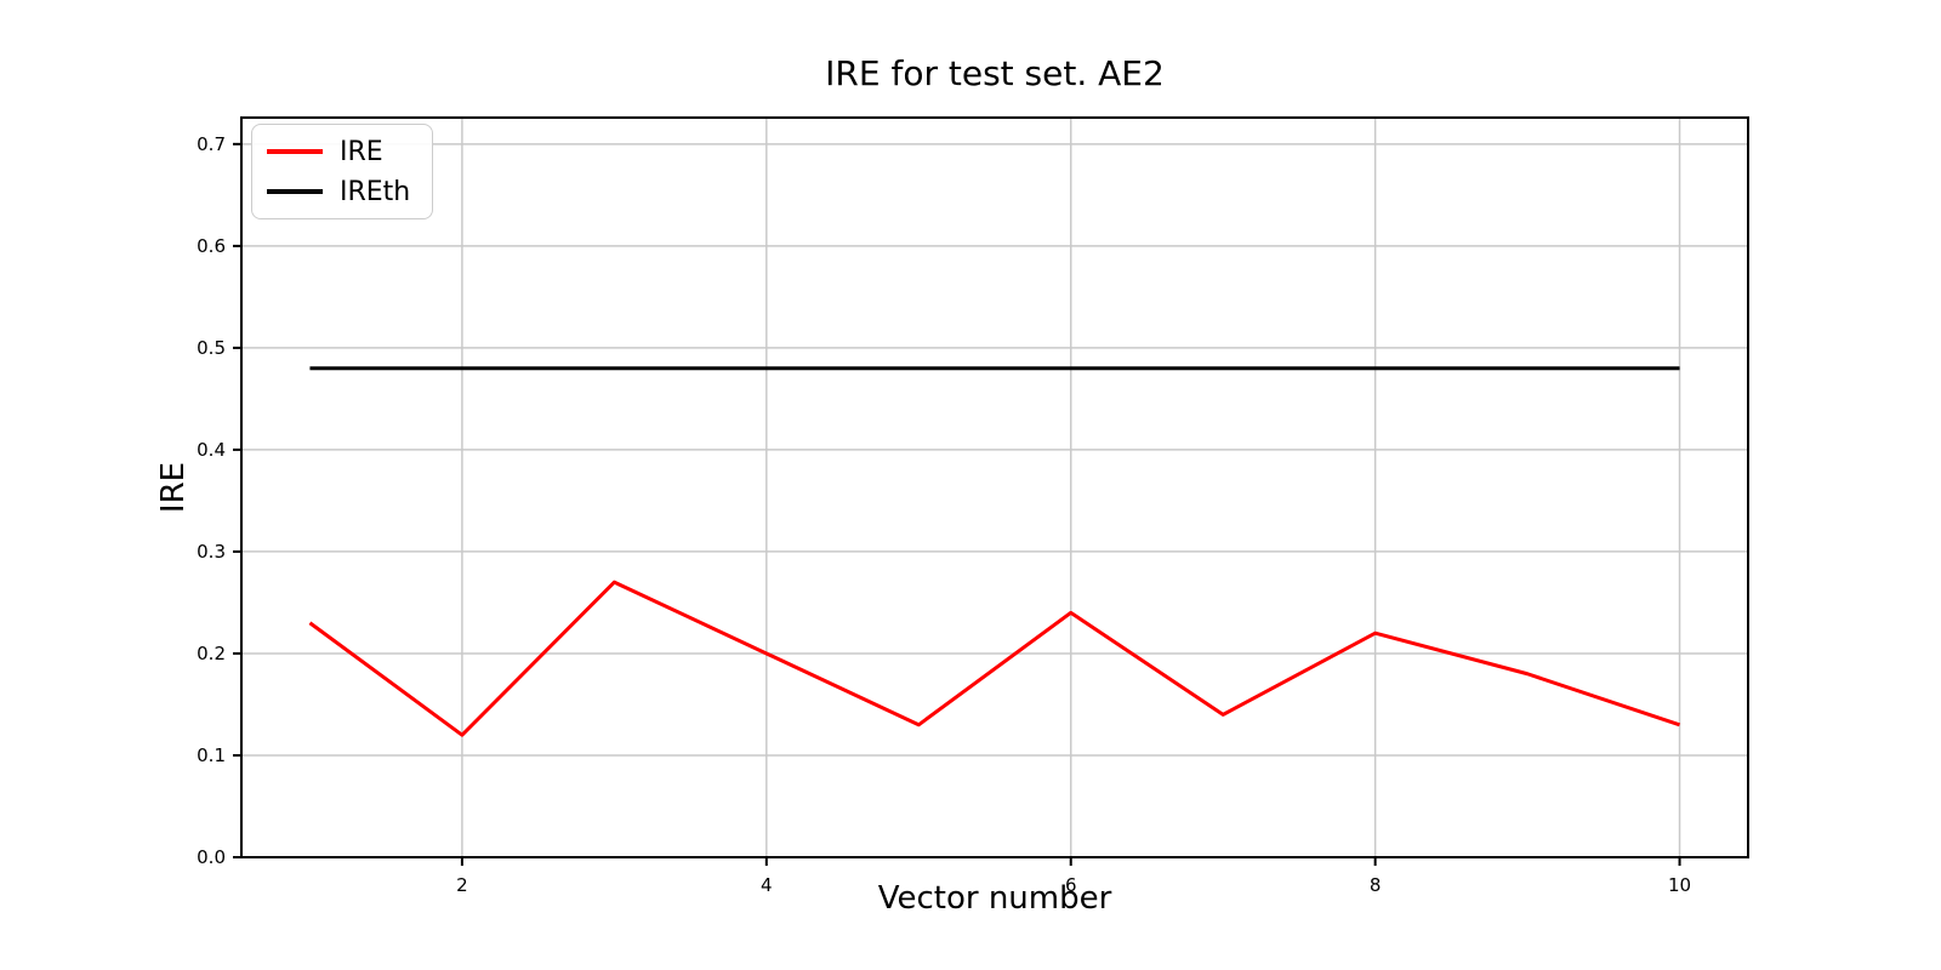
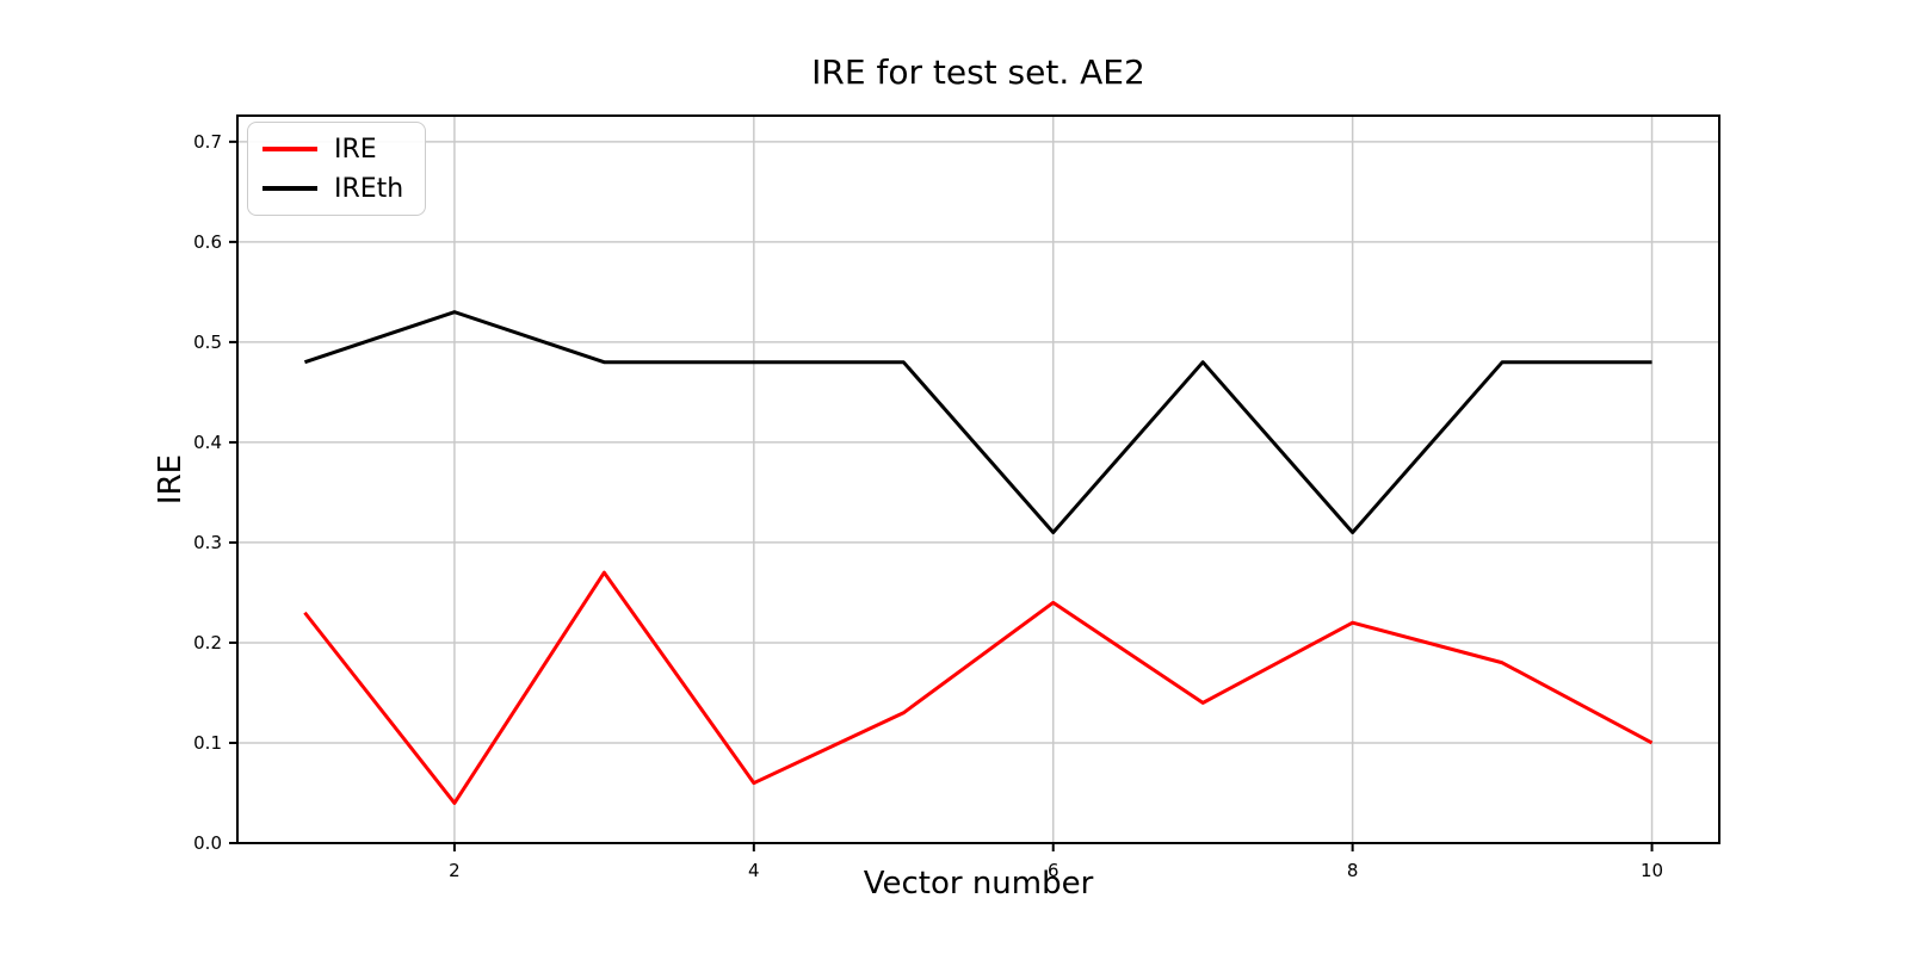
IRE/2: 0.12 -> 0.04
IREth/2: 0.48 -> 0.53
IRE/4: 0.20 -> 0.06
IREth/6: 0.48 -> 0.31
IREth/8: 0.48 -> 0.31
IRE/10: 0.13 -> 0.10
